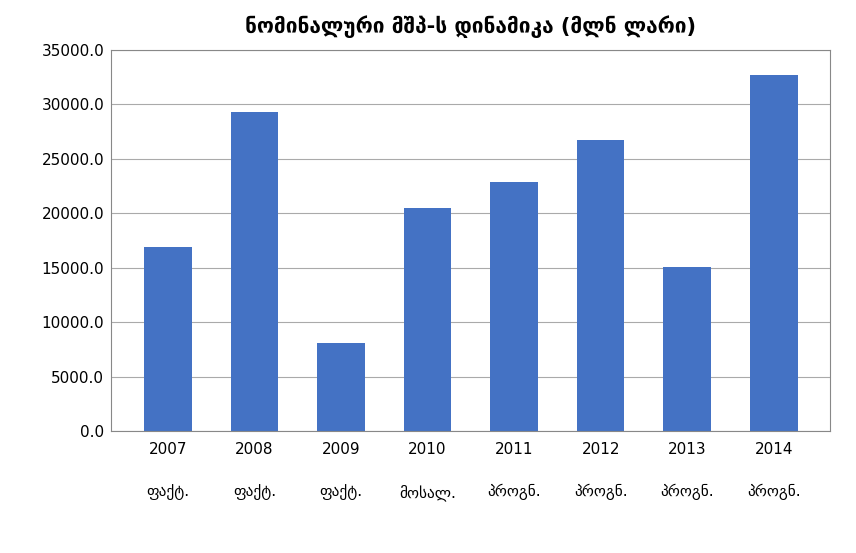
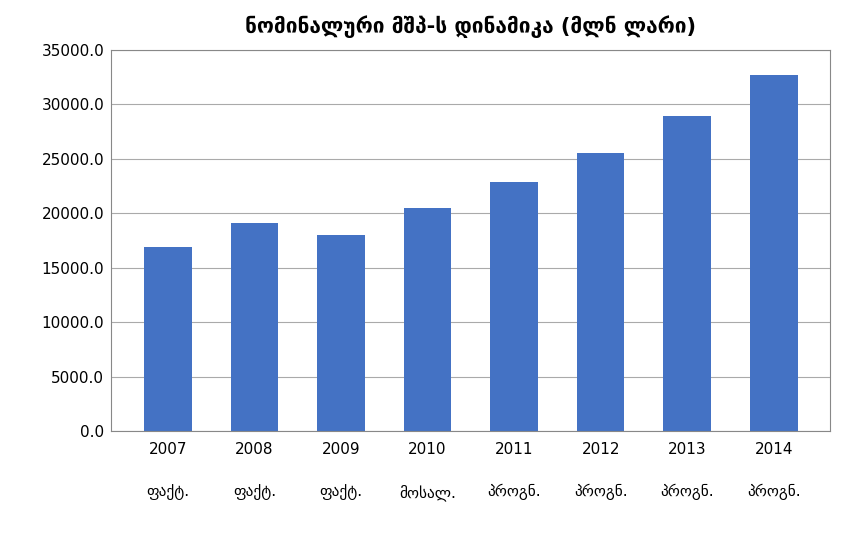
2008: 29300 -> 19100
2009: 8100 -> 18000
2012: 26700 -> 25500
2013: 15100 -> 28900
